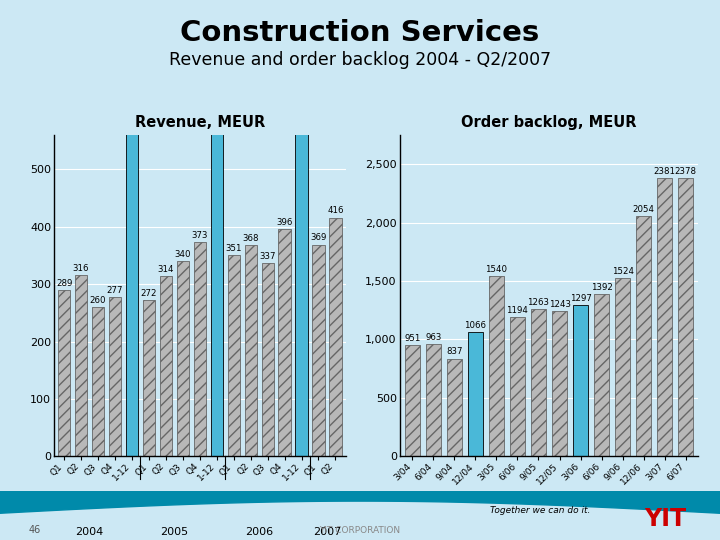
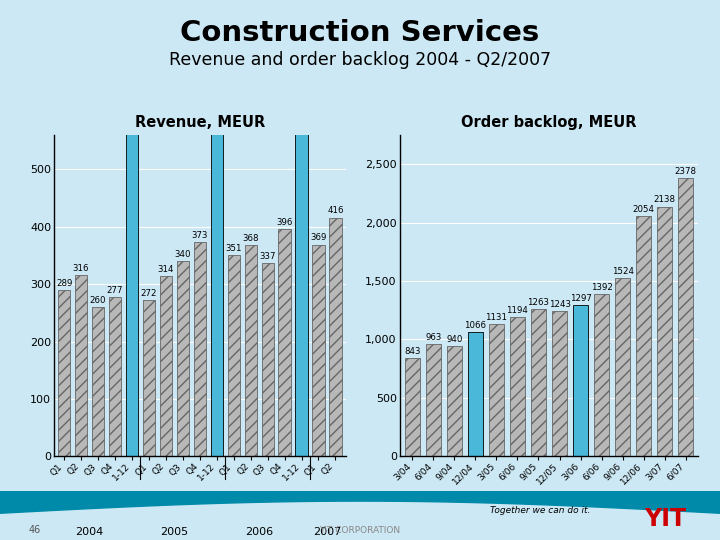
Order backlog, MEUR/3/04: 951 -> 843
Order backlog, MEUR/9/04: 837 -> 940
Order backlog, MEUR/3/05: 1540 -> 1131
Order backlog, MEUR/3/07: 2381 -> 2138
